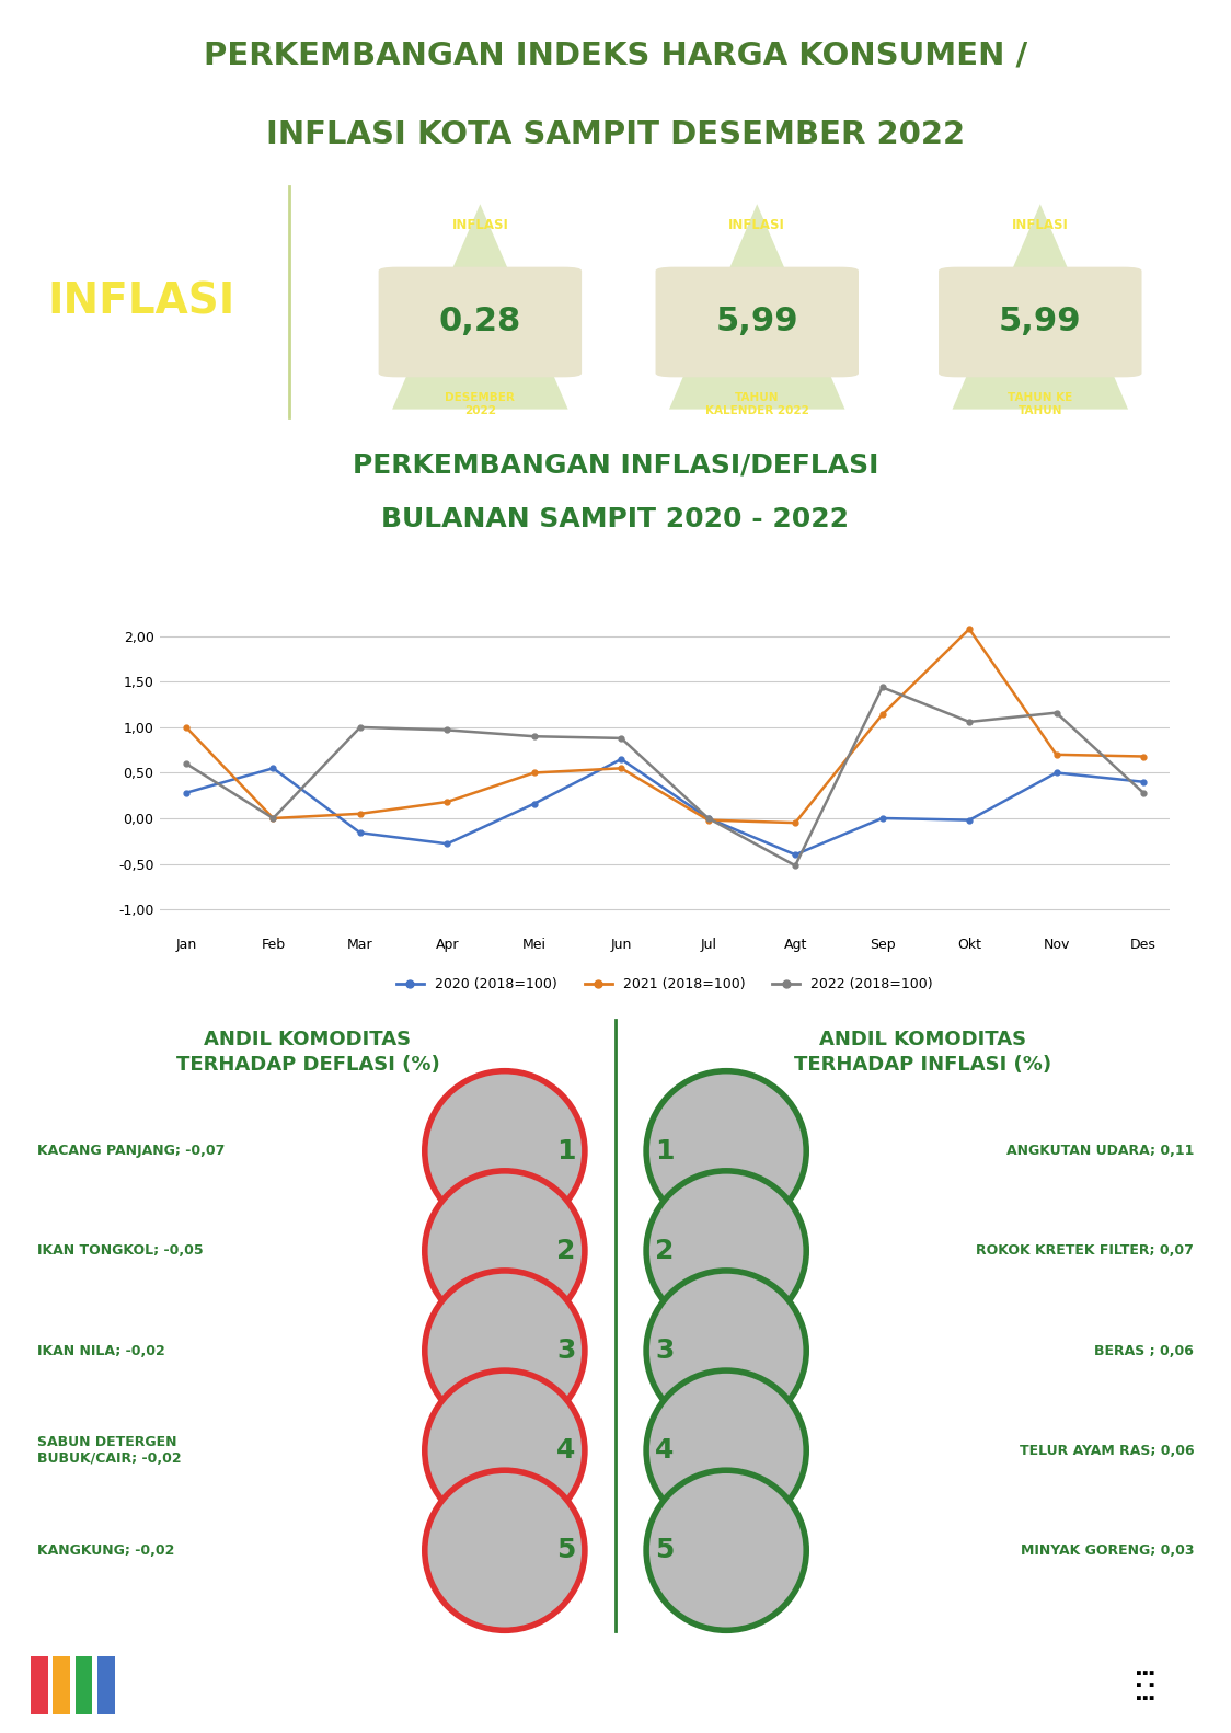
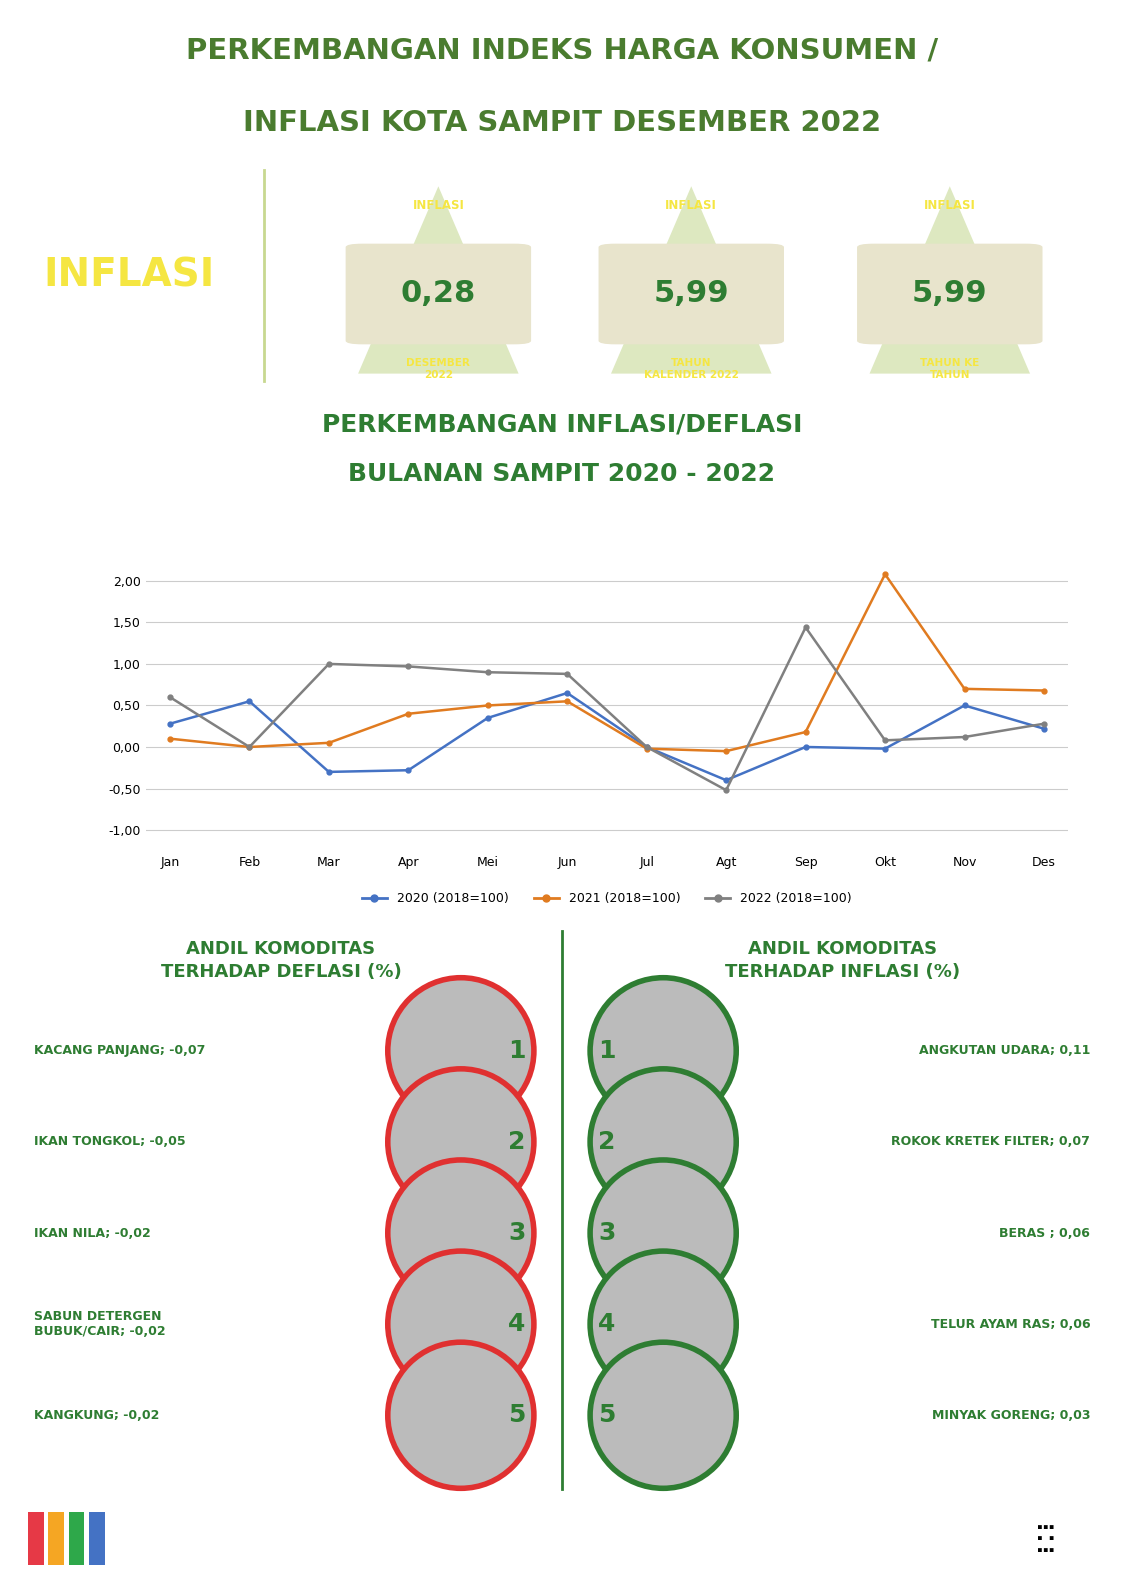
2021 (2018=100)/Jan: 1,00 -> 0,10
2020 (2018=100)/Mar: -0,16 -> -0,30
2021 (2018=100)/Apr: 0,18 -> 0,40
2020 (2018=100)/Mei: 0,16 -> 0,35
2021 (2018=100)/Sep: 1,14 -> 0,18
2022 (2018=100)/Okt: 1,06 -> 0,08
2022 (2018=100)/Nov: 1,16 -> 0,12
2020 (2018=100)/Des: 0,40 -> 0,22
